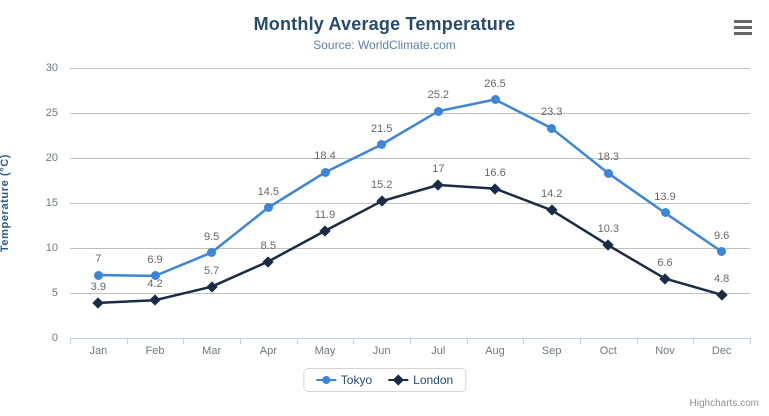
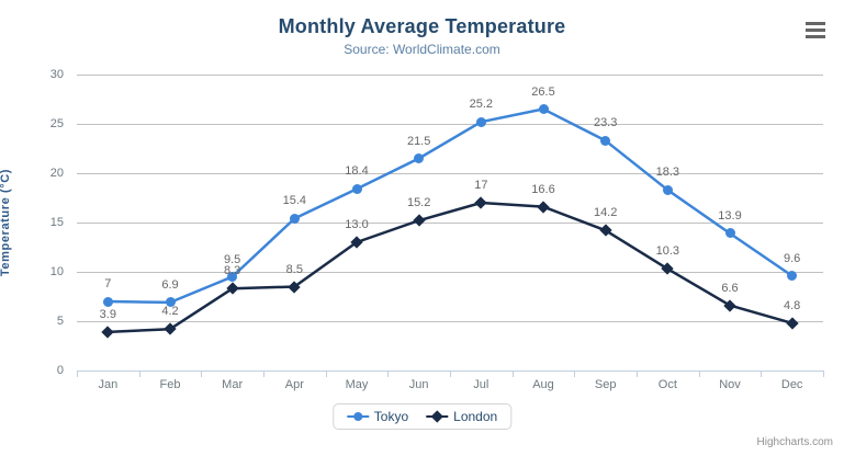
London/Mar: 5.7 -> 8.3
Tokyo/Apr: 14.5 -> 15.4
London/May: 11.9 -> 13.0
